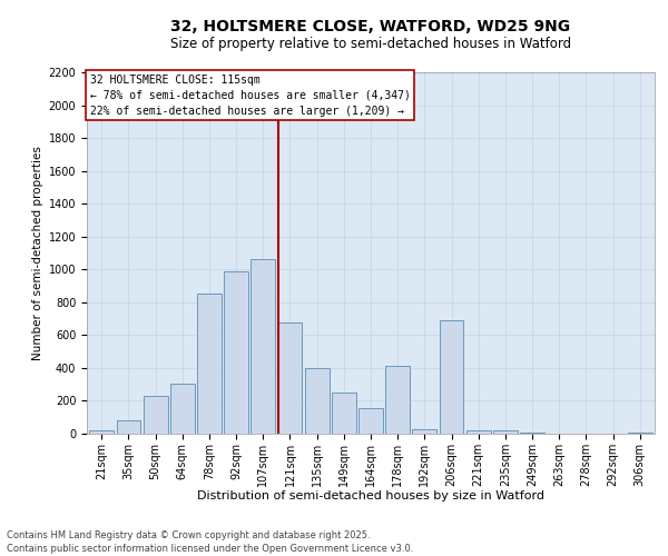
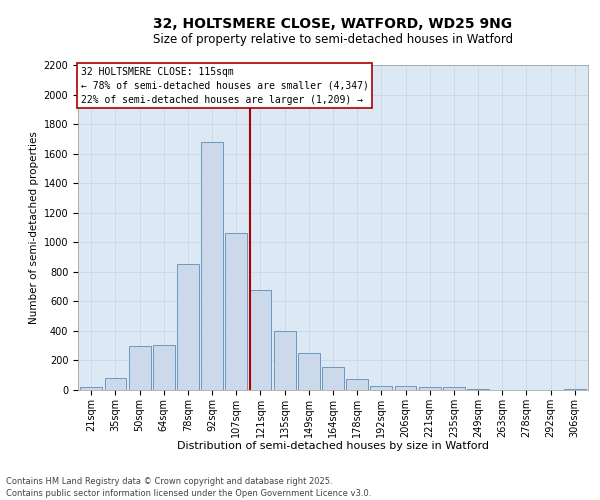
50sqm: 230 -> 300
92sqm: 990 -> 1680
178sqm: 410 -> 70
206sqm: 690 -> 20
